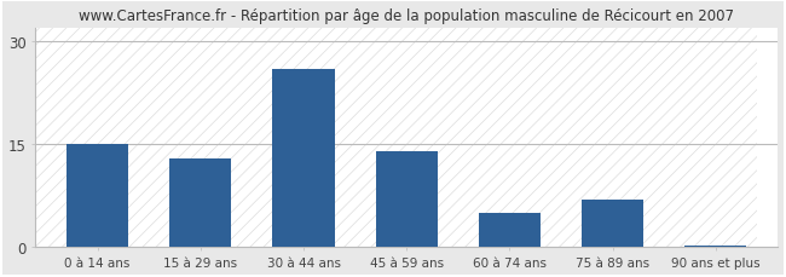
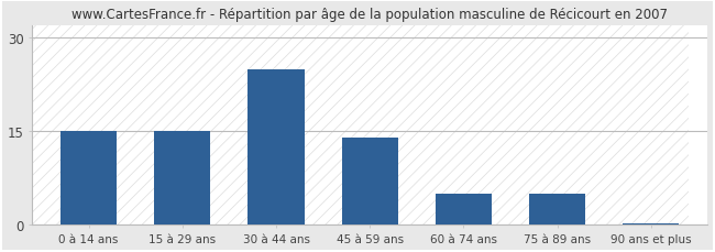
15 à 29 ans: 13.0 -> 15.0
30 à 44 ans: 26.0 -> 25.0
75 à 89 ans: 7.0 -> 5.0
